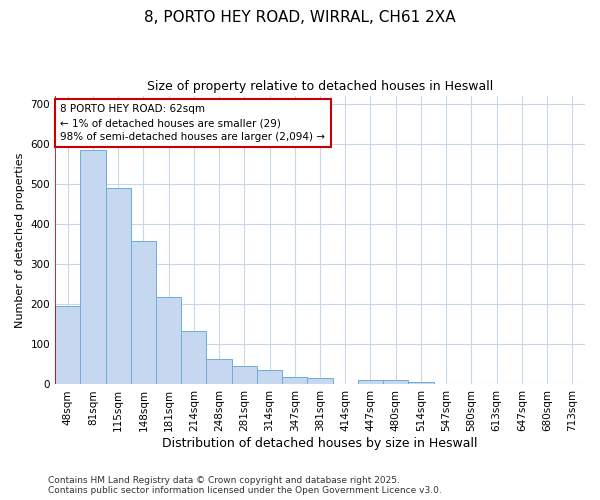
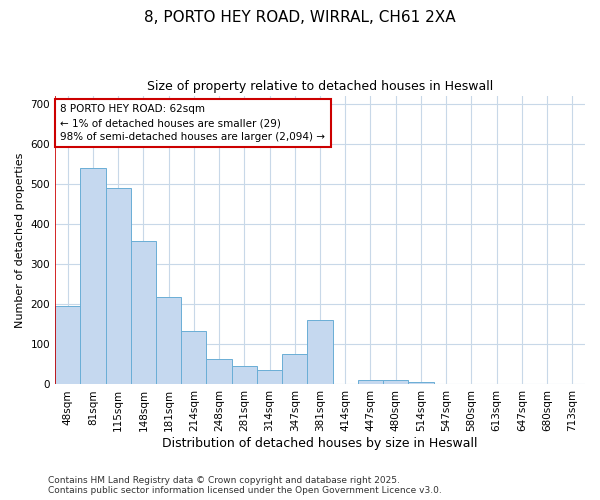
81sqm: 585 -> 540
347sqm: 18 -> 75
381sqm: 17 -> 160
